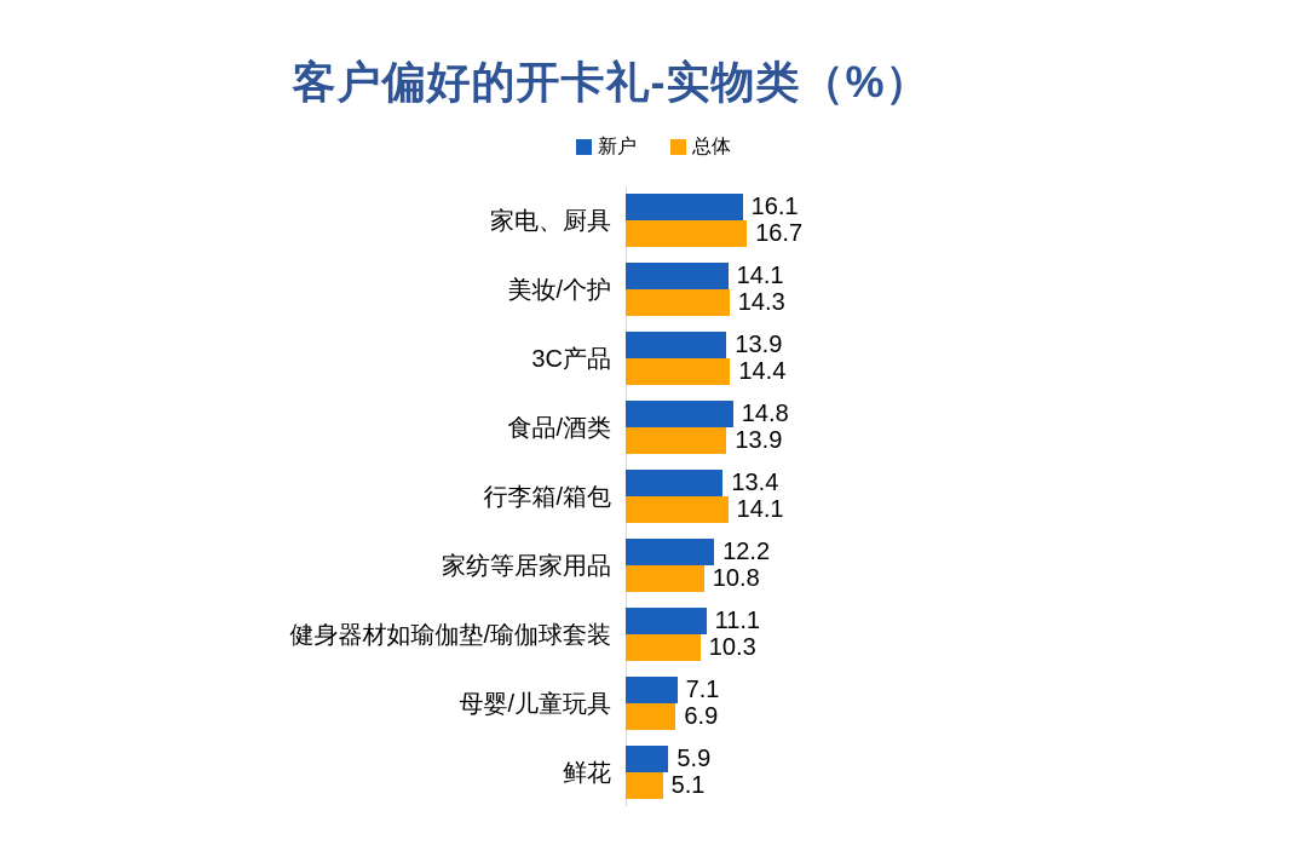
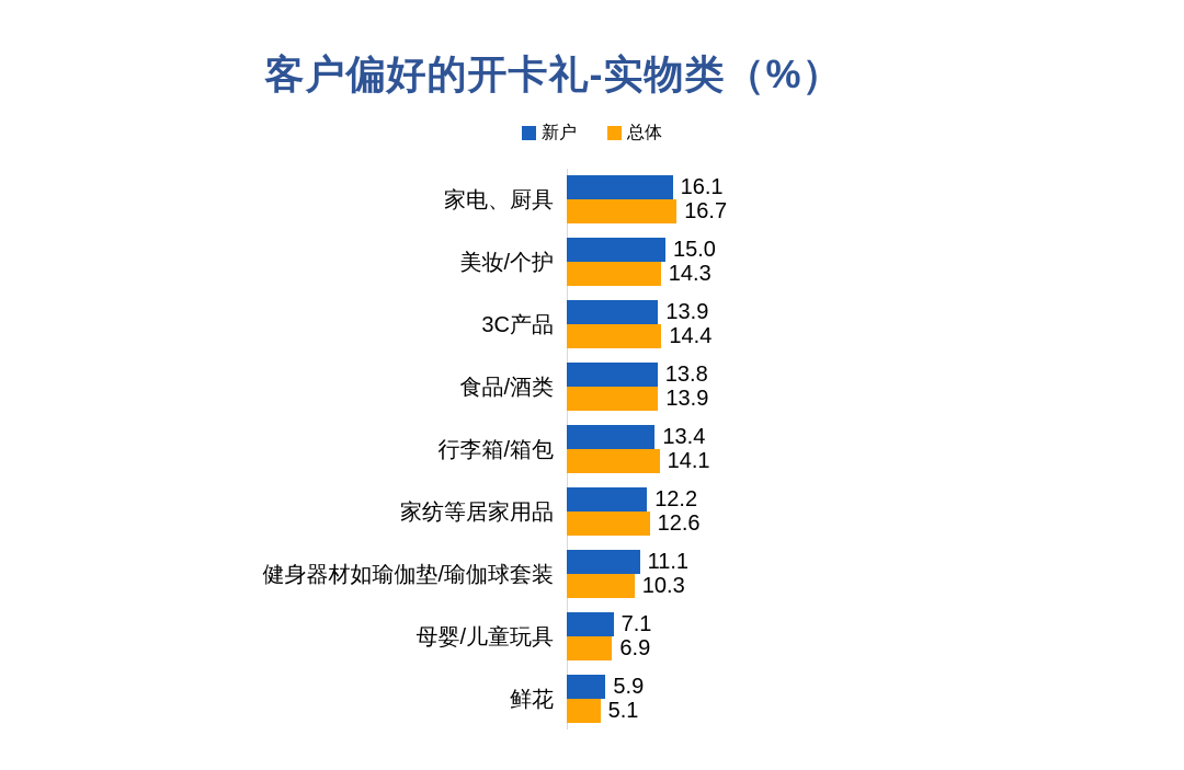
新户/美妆/个护: 14.1 -> 15.0
新户/食品/酒类: 14.8 -> 13.8
总体/家纺等居家用品: 10.8 -> 12.6
